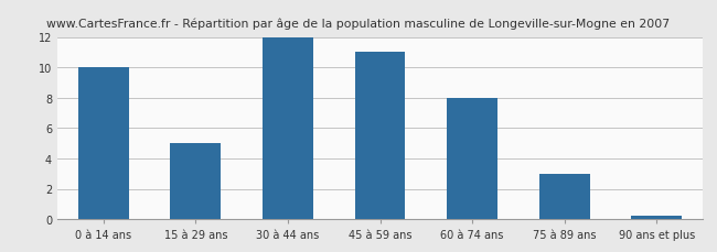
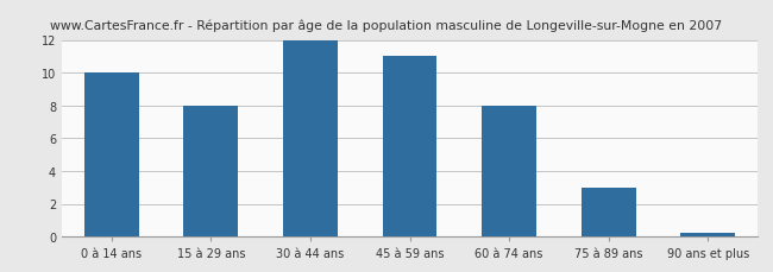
15 à 29 ans: 5.0 -> 8.0
